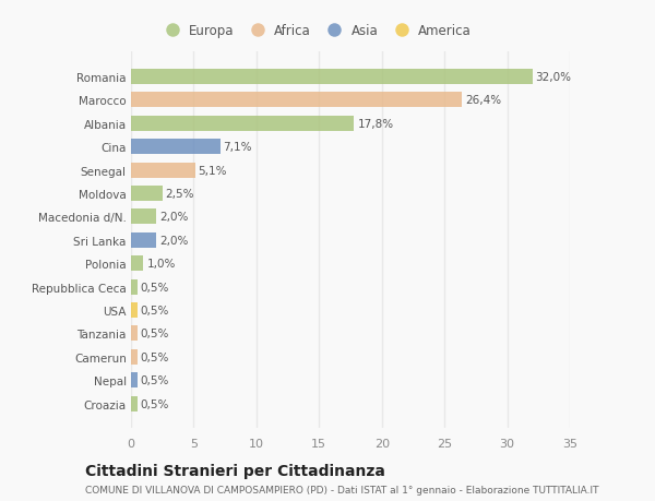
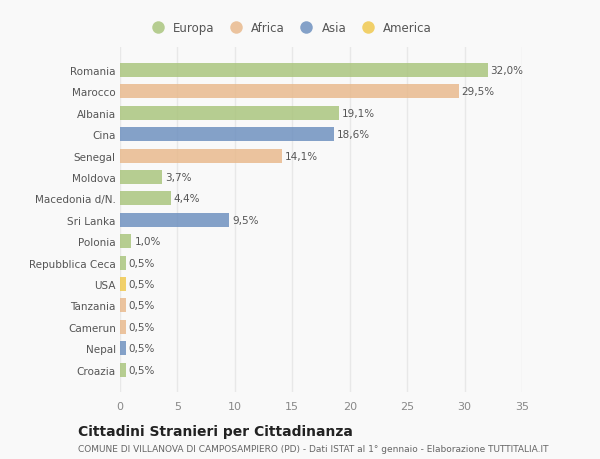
Marocco: 26,4% -> 29,5%
Albania: 17,8% -> 19,1%
Cina: 7,1% -> 18,6%
Senegal: 5,1% -> 14,1%
Moldova: 2,5% -> 3,7%
Macedonia d/N.: 2,0% -> 4,4%
Sri Lanka: 2,0% -> 9,5%
